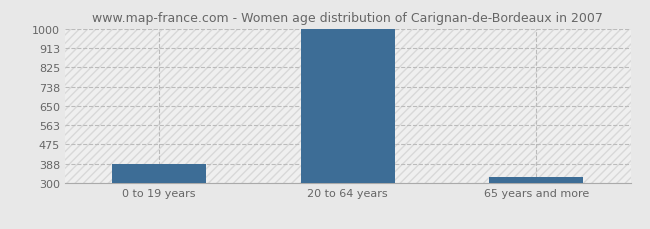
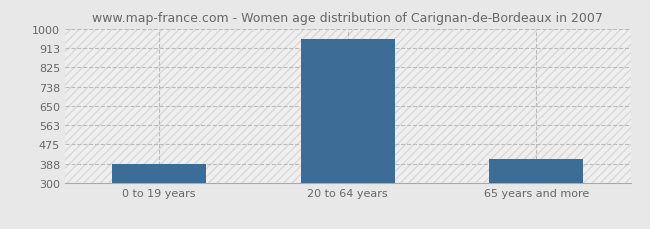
20 to 64 years: 1000 -> 955
65 years and more: 325 -> 410
